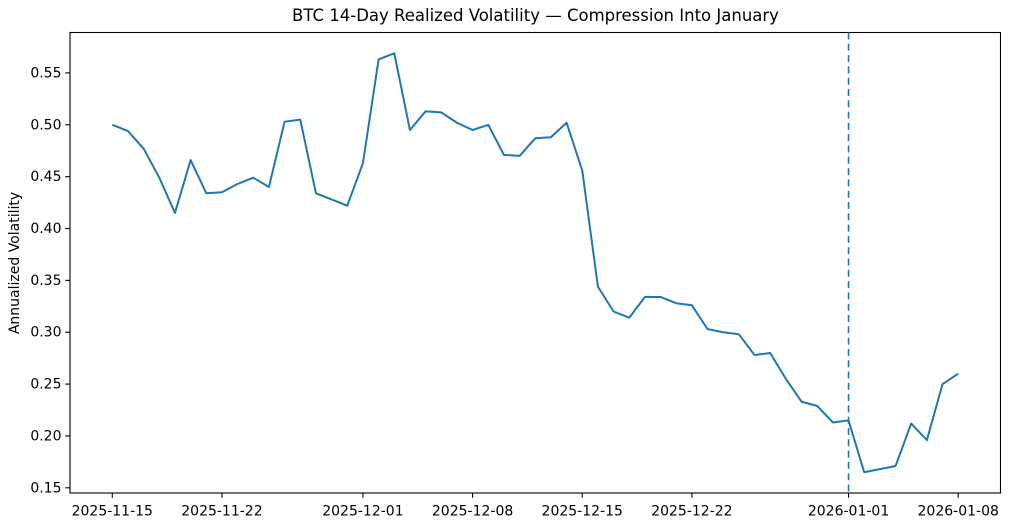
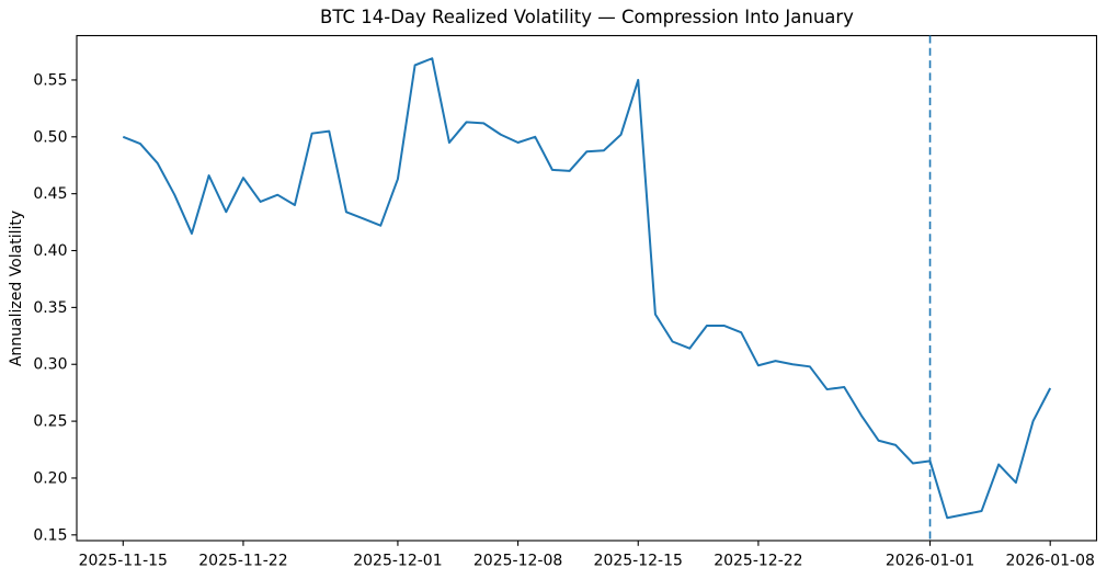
2025-11-22: 0.435 -> 0.464
2025-12-15: 0.456 -> 0.550
2025-12-22: 0.326 -> 0.299
2026-01-08: 0.260 -> 0.279
